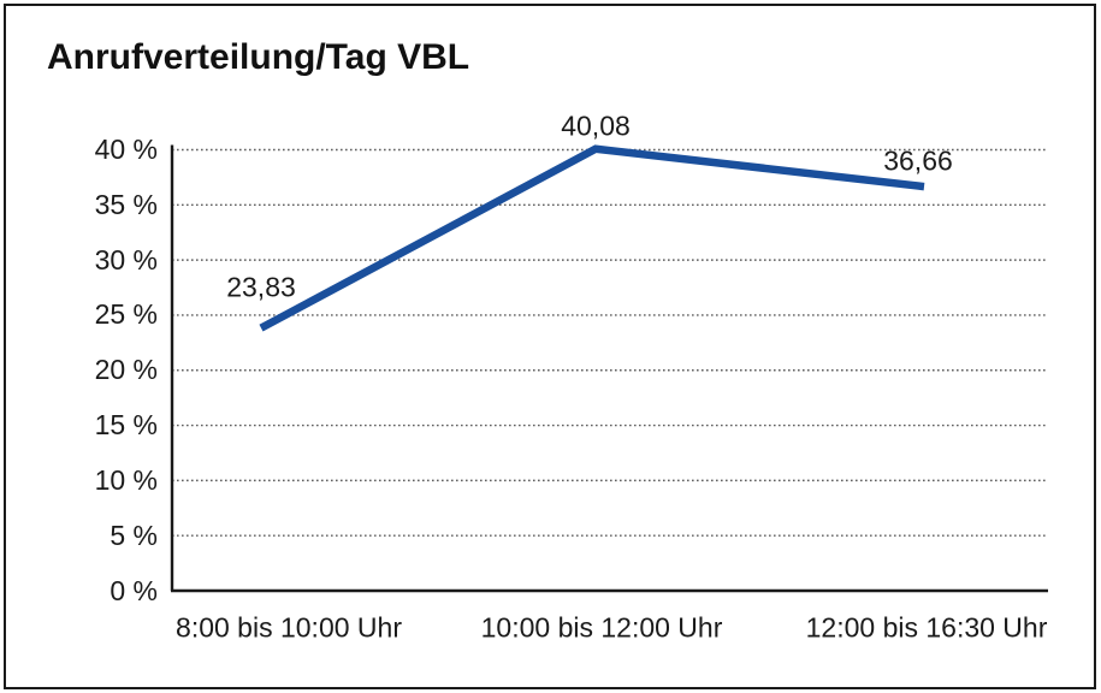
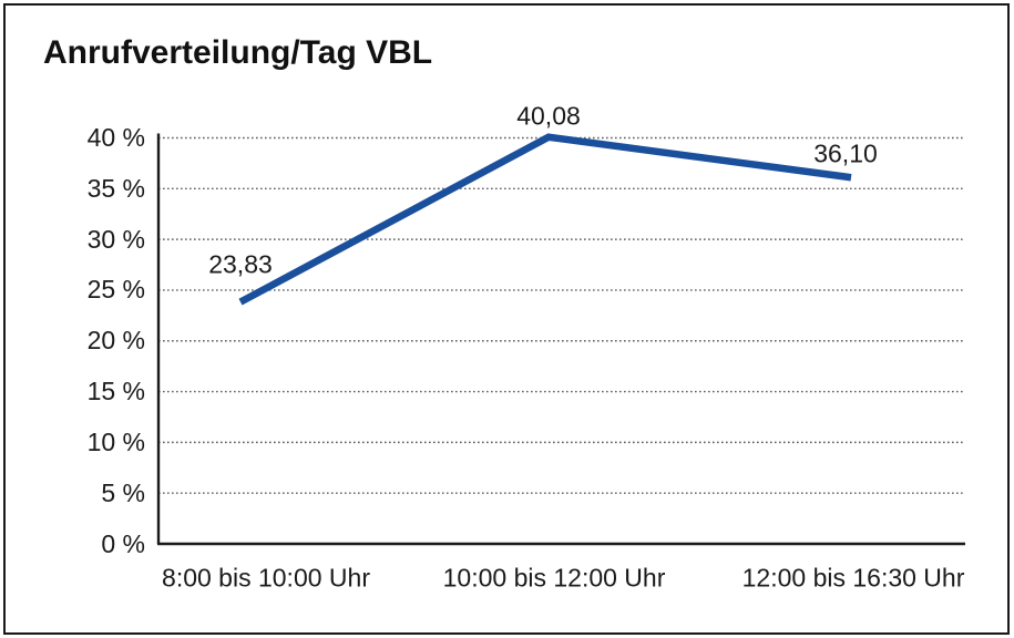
12:00 bis 16:30 Uhr: 36,66 -> 36,10
